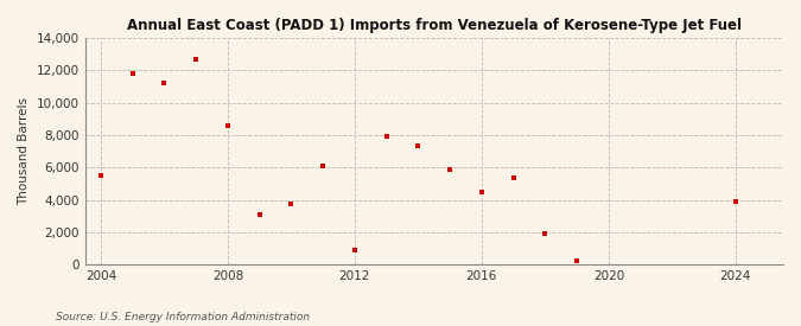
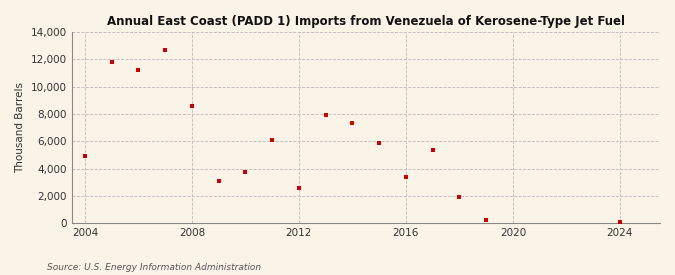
2004: 5,500 -> 4,900
2012: 900 -> 2,600
2016: 4,500 -> 3,400
2024: 3,900 -> 0
